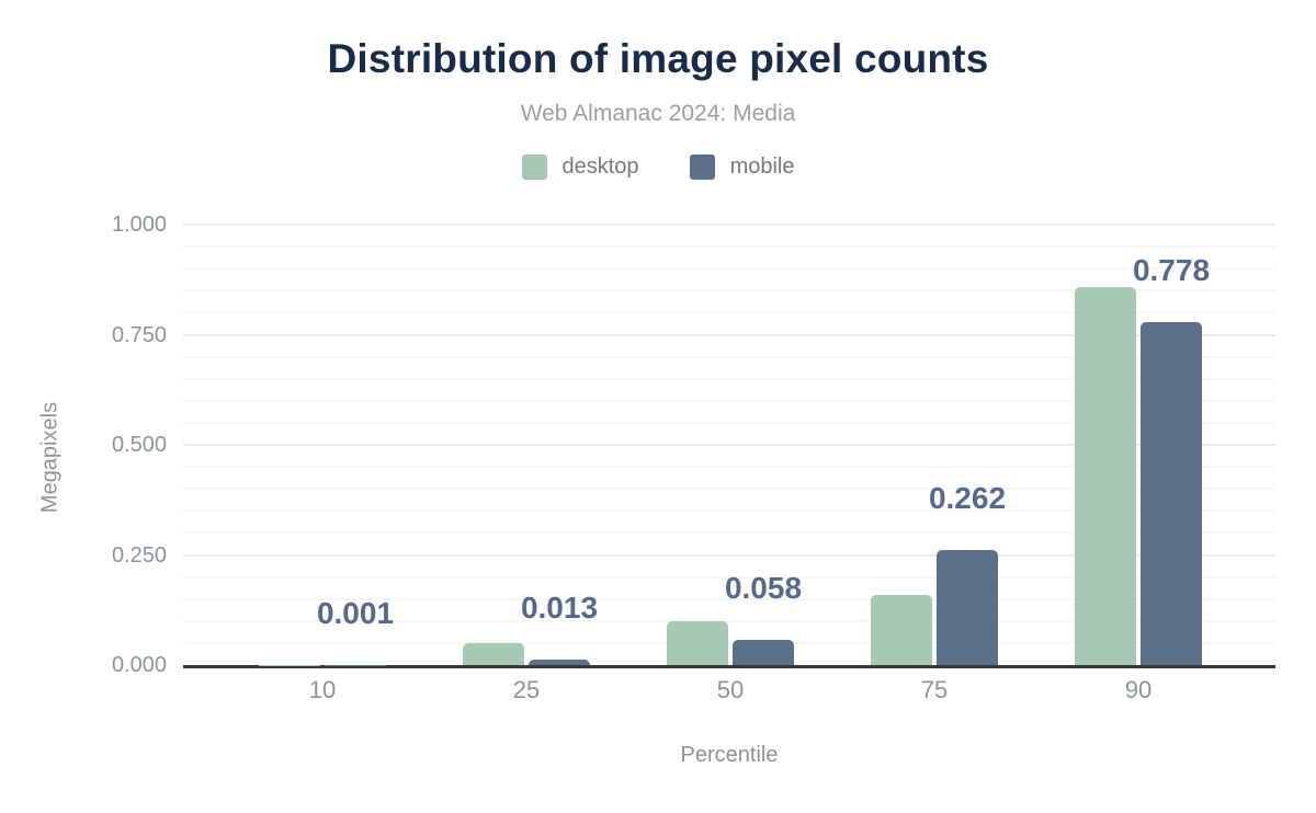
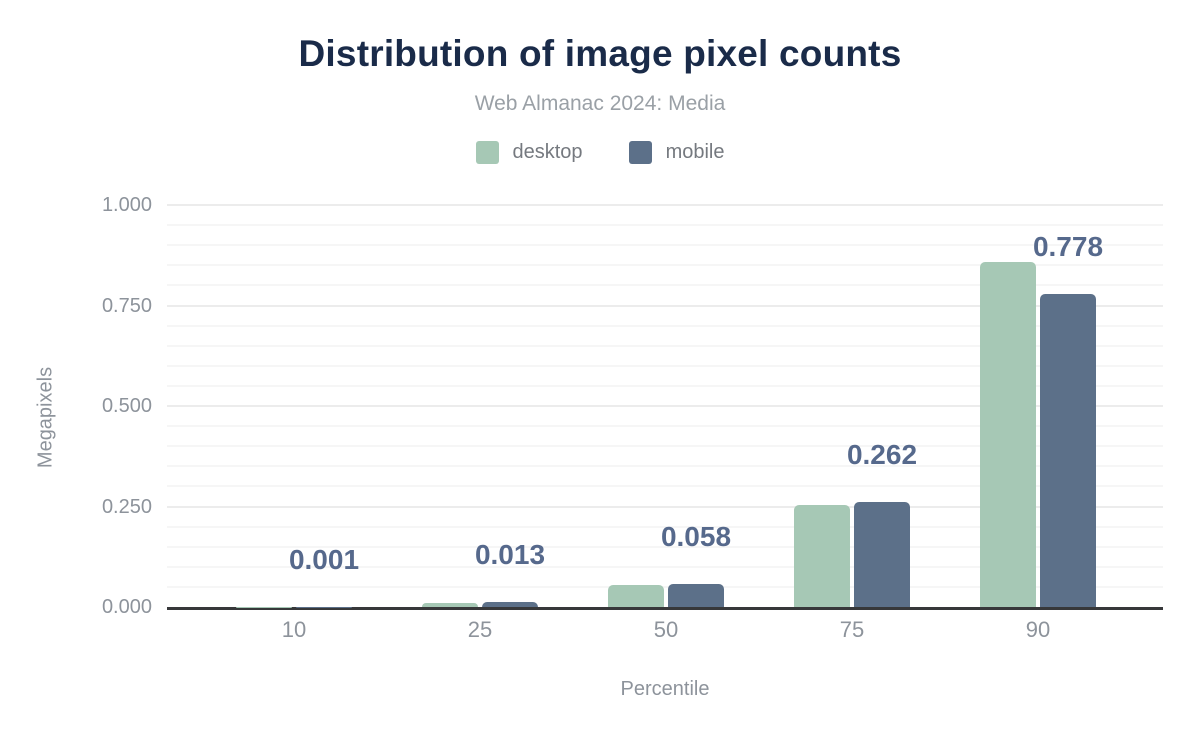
desktop/25: 0.05 -> 0.01
desktop/50: 0.10 -> 0.06
desktop/75: 0.16 -> 0.25
